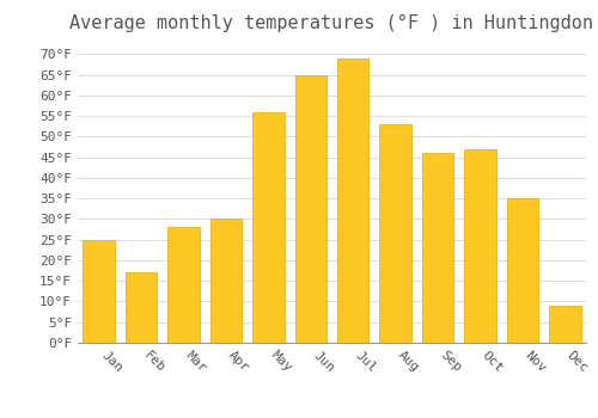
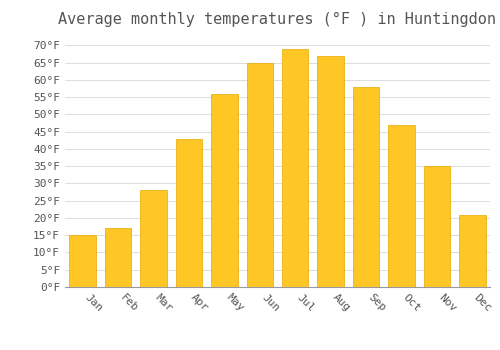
Jan: 25°F -> 15°F
Apr: 30°F -> 43°F
Aug: 53°F -> 67°F
Sep: 46°F -> 58°F
Dec: 9°F -> 21°F
